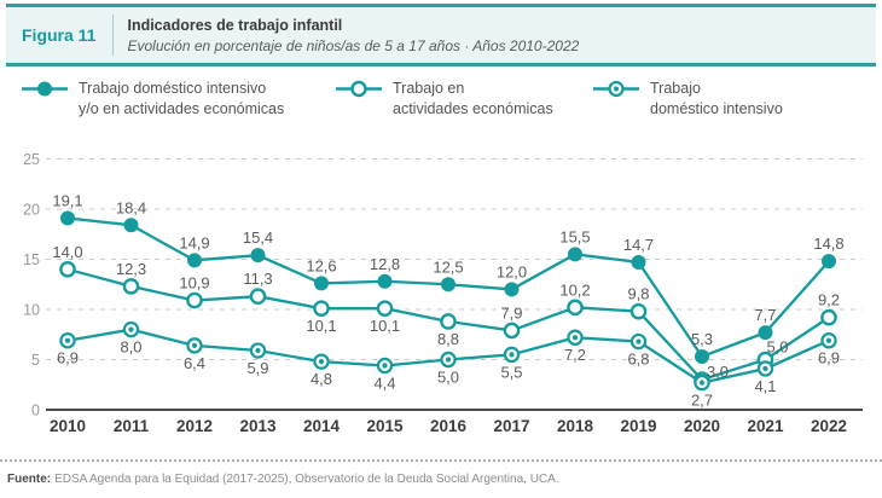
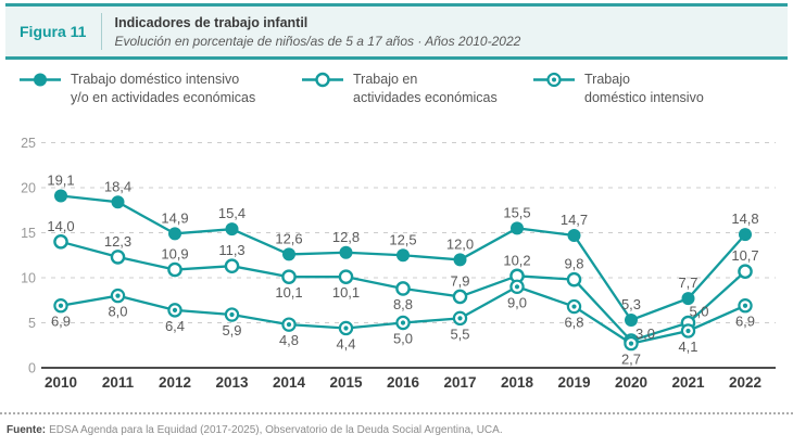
Trabajo doméstico intensivo/2018: 7,2 -> 9,0
Trabajo en actividades económicas/2022: 9,2 -> 10,7
